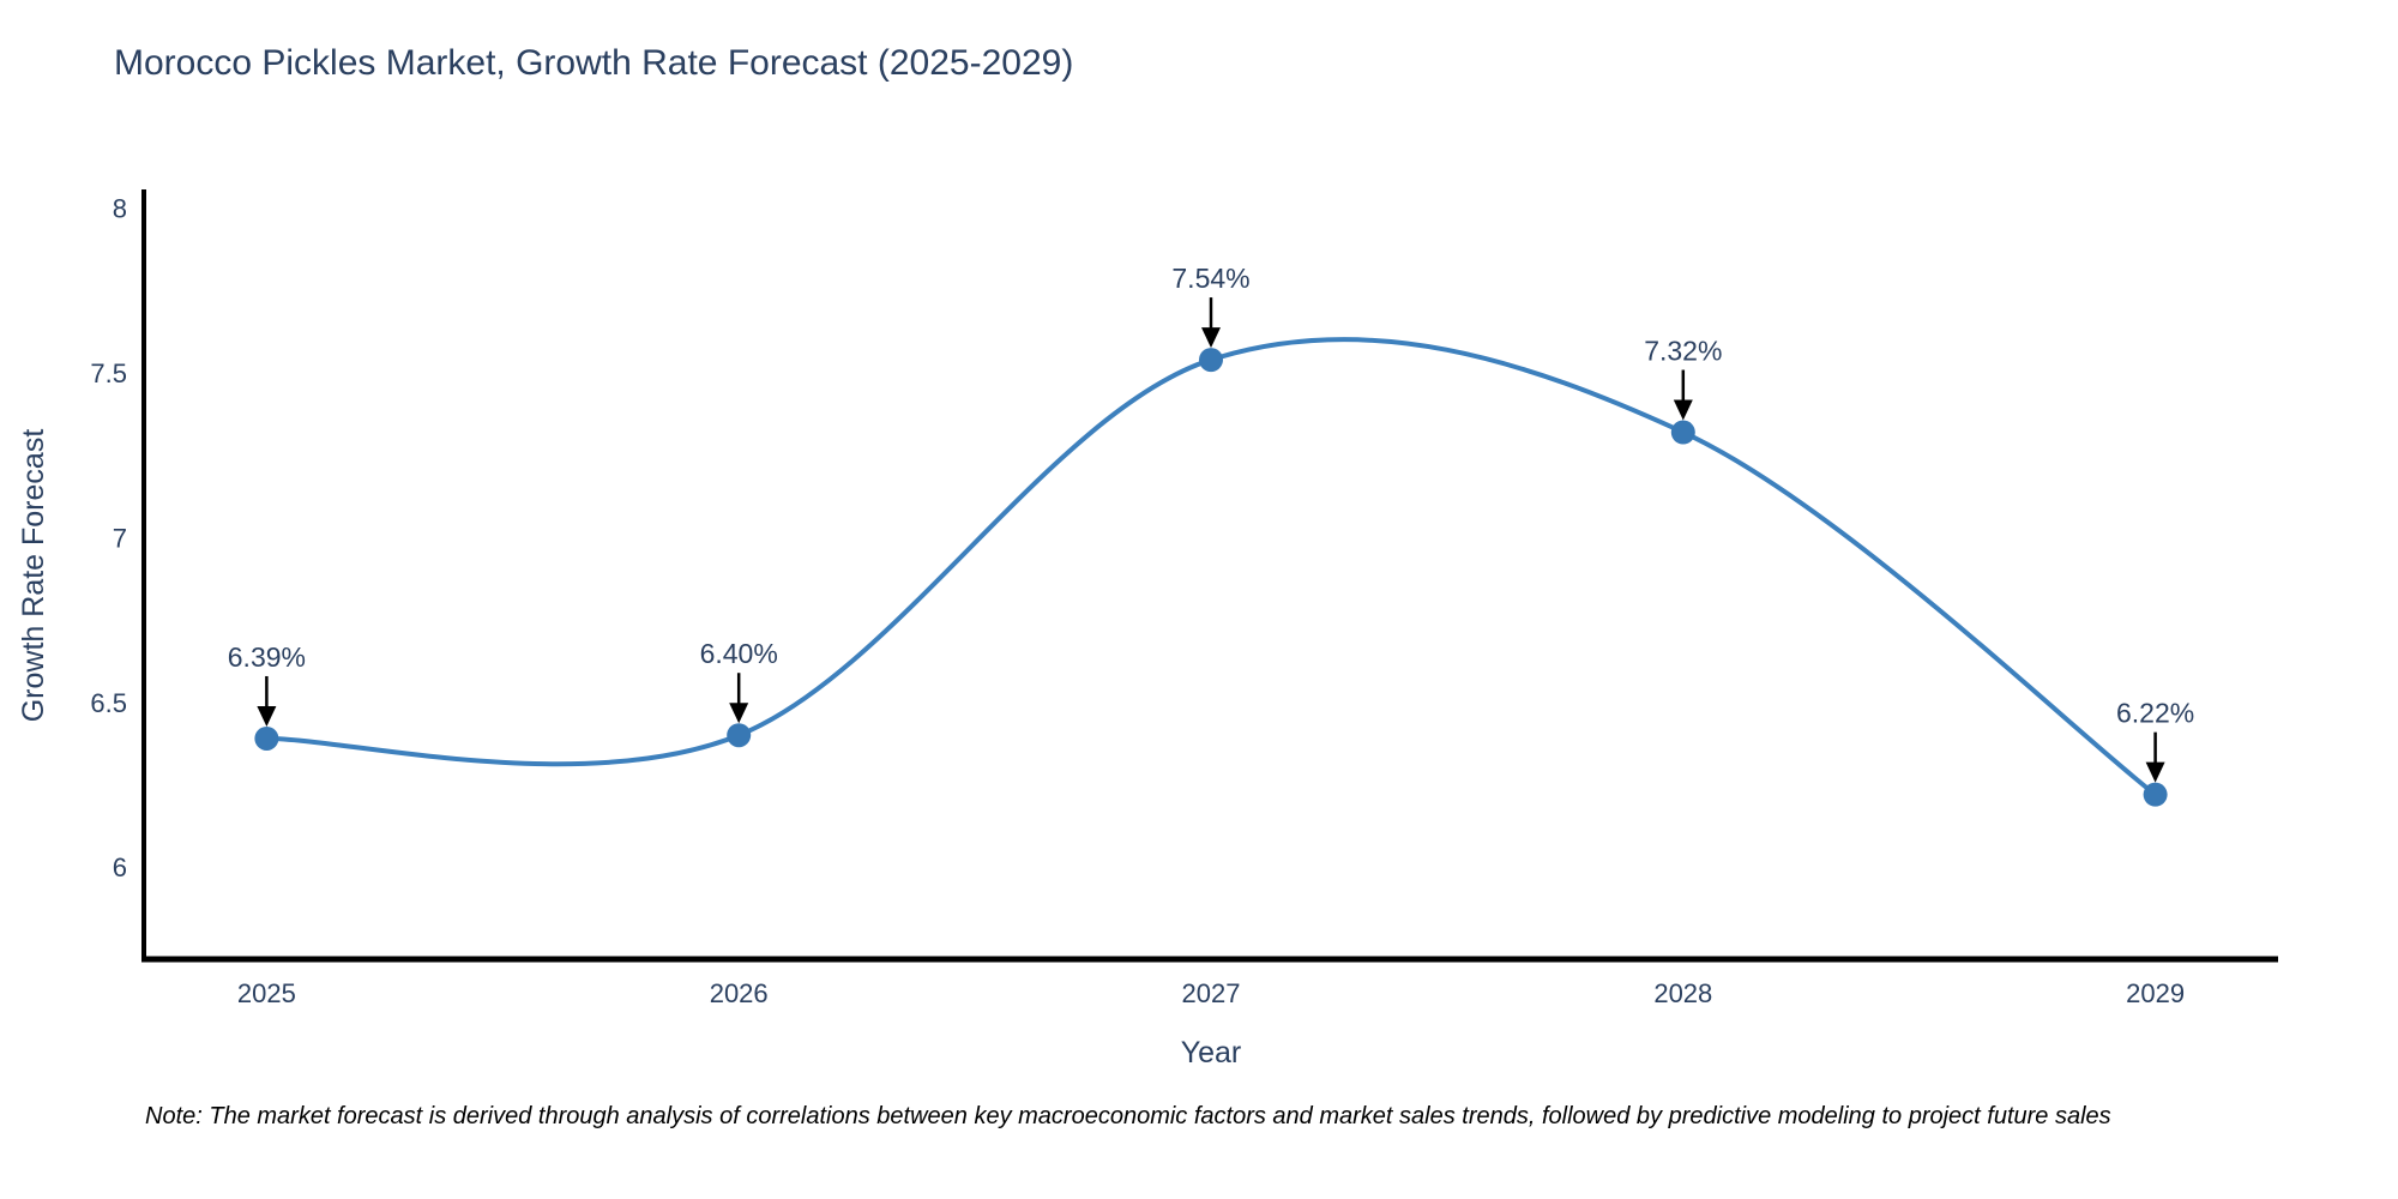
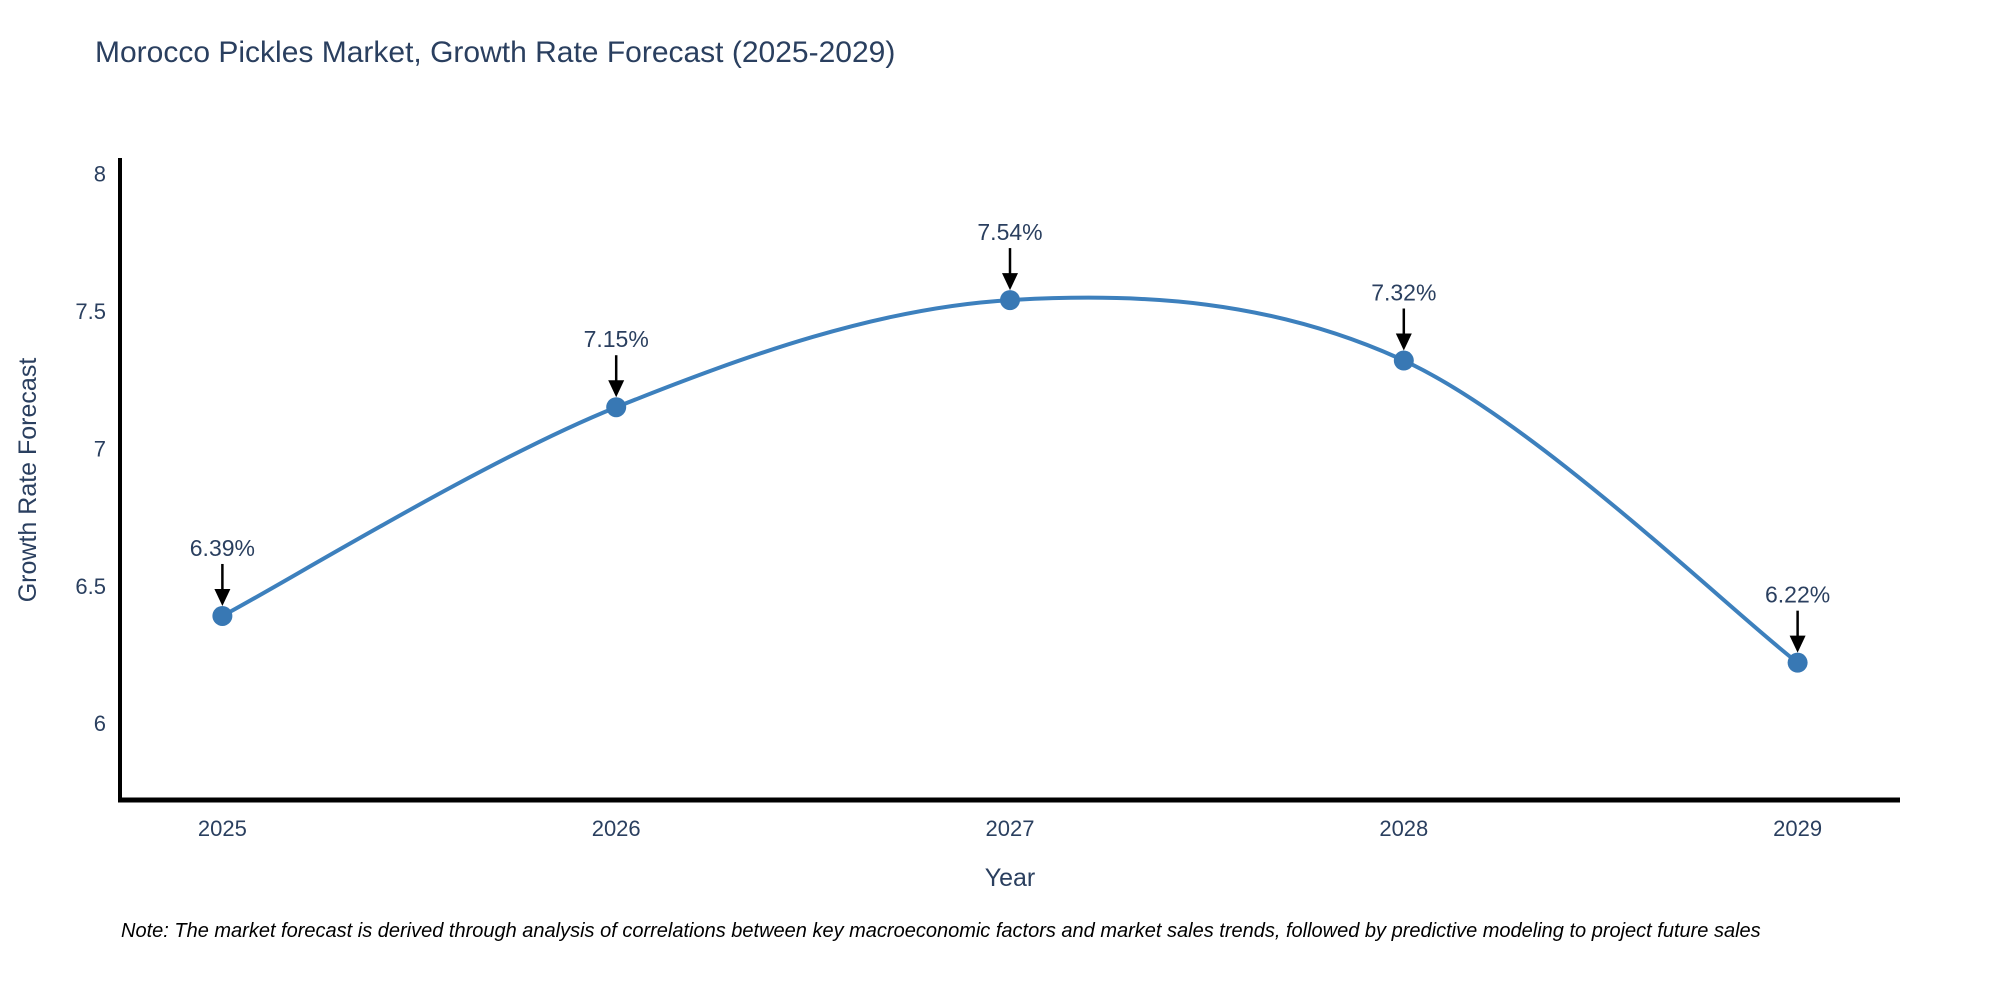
2026: 6.40% -> 7.15%
